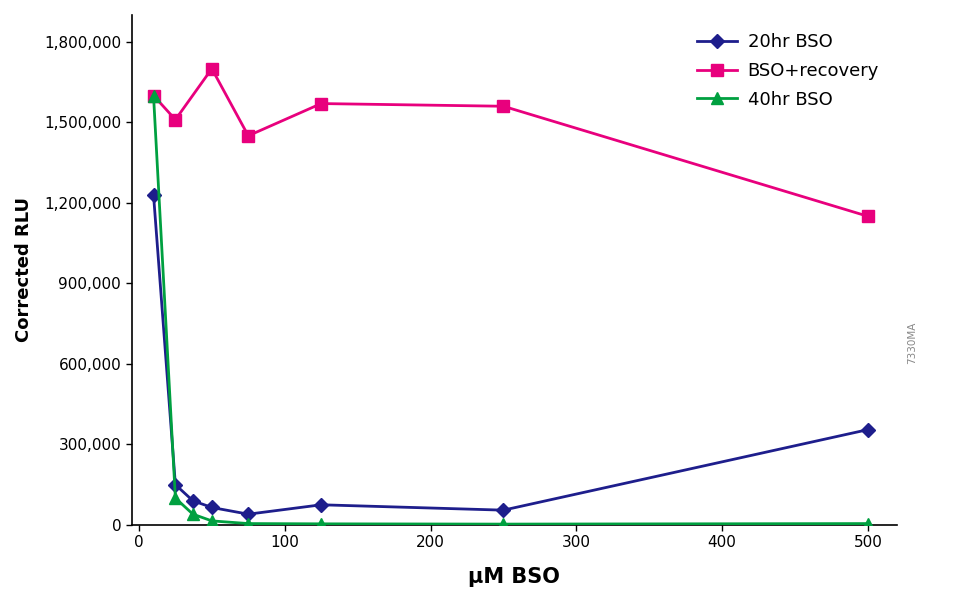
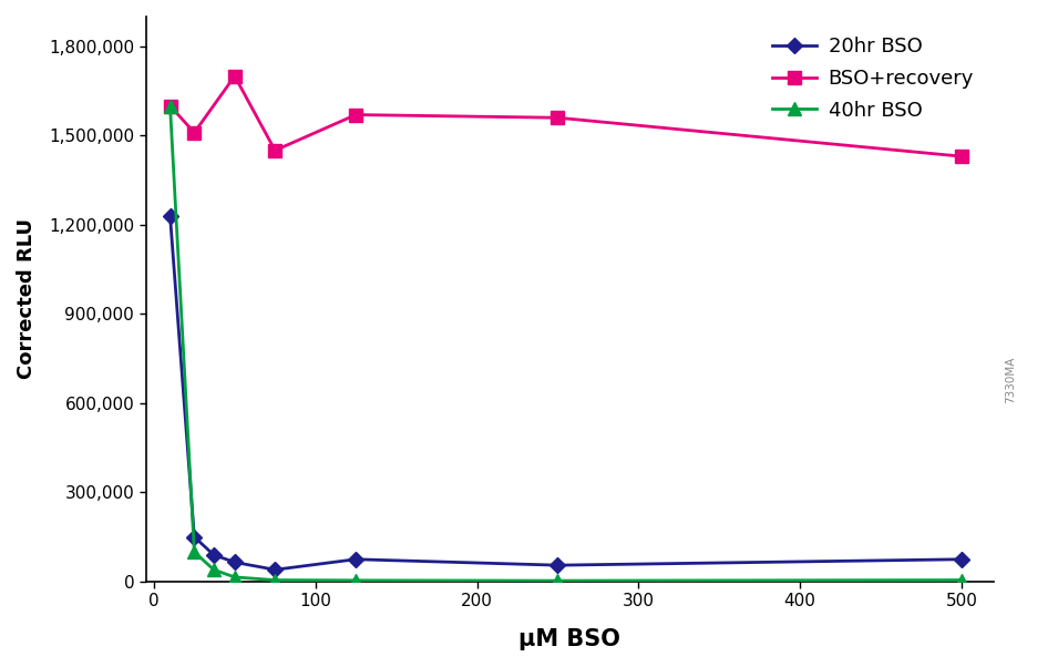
20hr BSO/500: 355,000 -> 75,000
BSO+recovery/500: 1,150,000 -> 1,430,000
